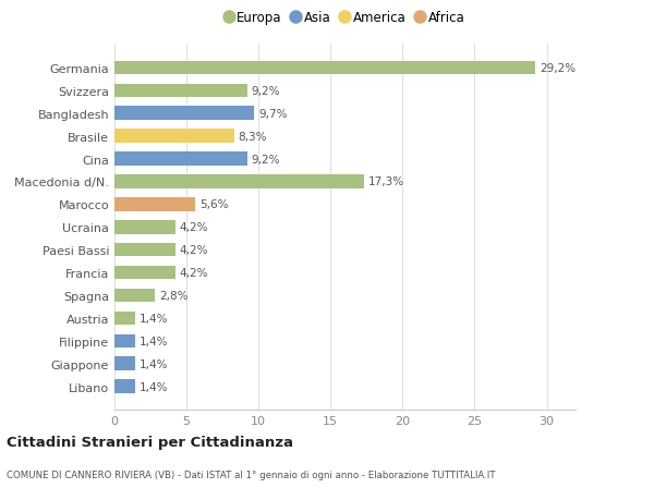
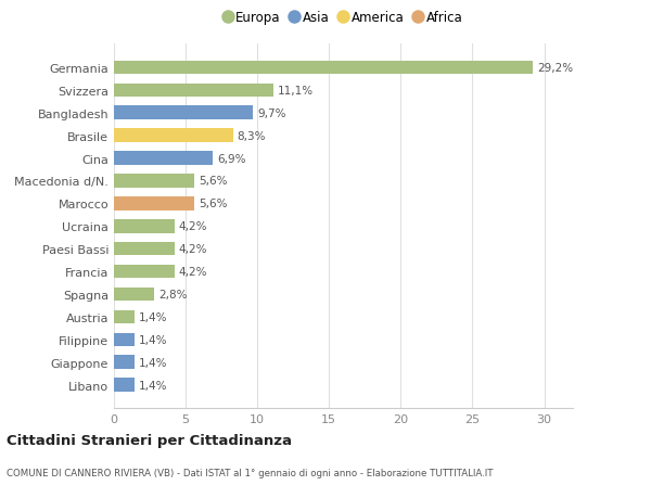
Svizzera: 9,2% -> 11,1%
Cina: 9,2% -> 6,9%
Macedonia d/N.: 17,3% -> 5,6%
